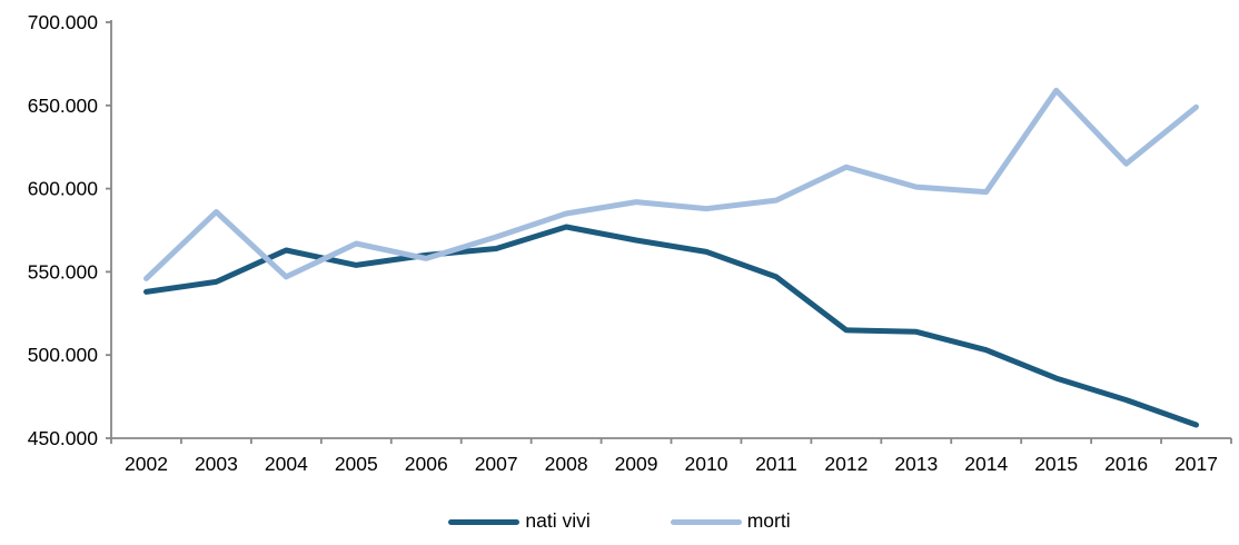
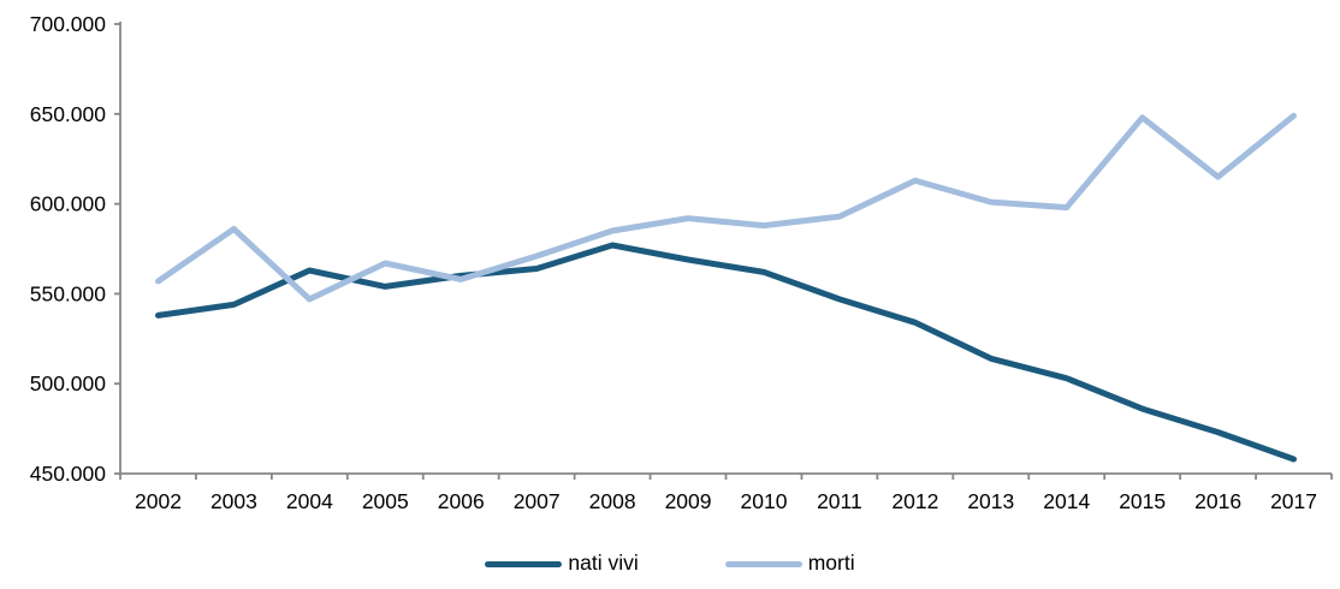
morti/2002: 546000 -> 557000
nati vivi/2012: 515000 -> 534000
morti/2015: 659000 -> 648000
